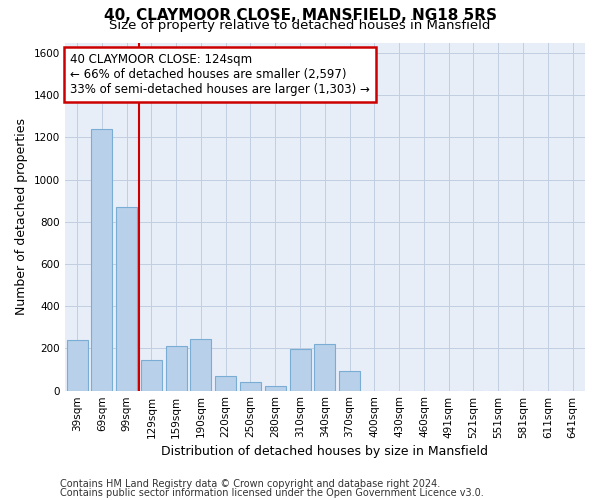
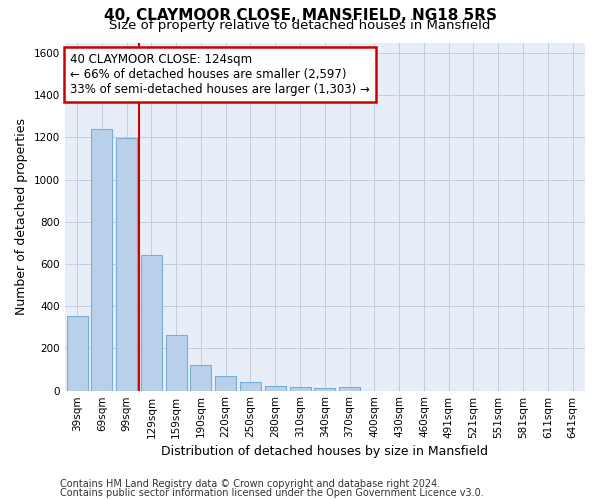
39sqm: 240 -> 355
99sqm: 870 -> 1195
129sqm: 145 -> 645
159sqm: 210 -> 265
190sqm: 245 -> 120
310sqm: 195 -> 15
340sqm: 220 -> 14
370sqm: 95 -> 15
